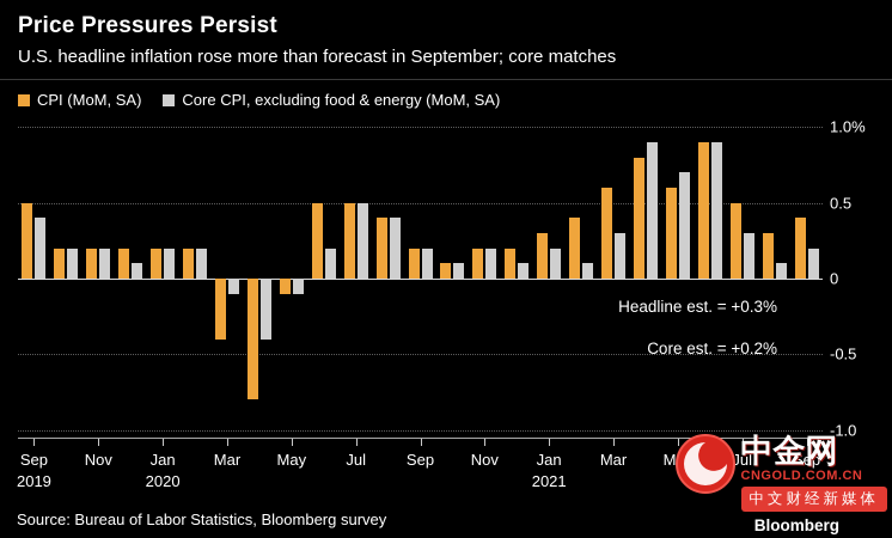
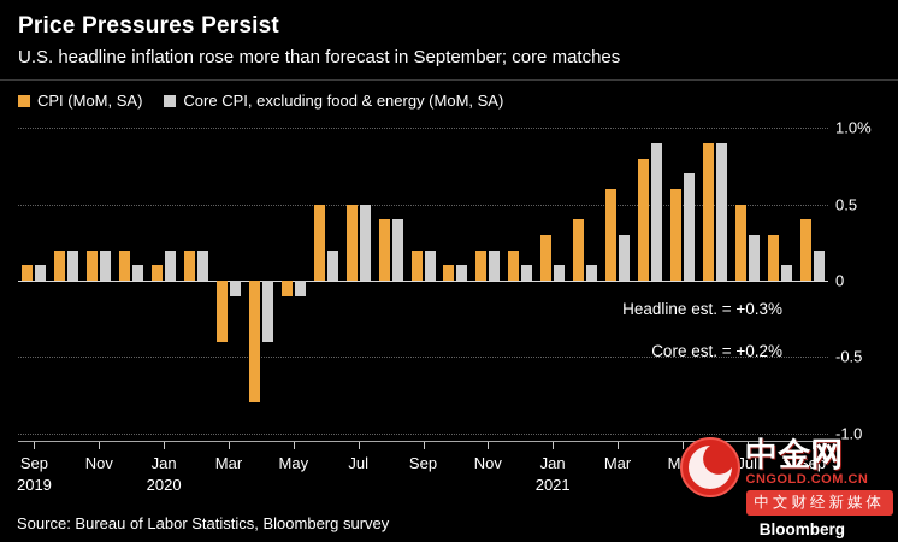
CPI (MoM, SA)/Sep 2019: 0.5% -> 0.1%
Core CPI, excluding food & energy (MoM, SA)/Sep 2019: 0.4% -> 0.1%
CPI (MoM, SA)/Jan 2020: 0.2% -> 0.1%
Core CPI, excluding food & energy (MoM, SA)/Jan 2021: 0.2% -> 0.1%
